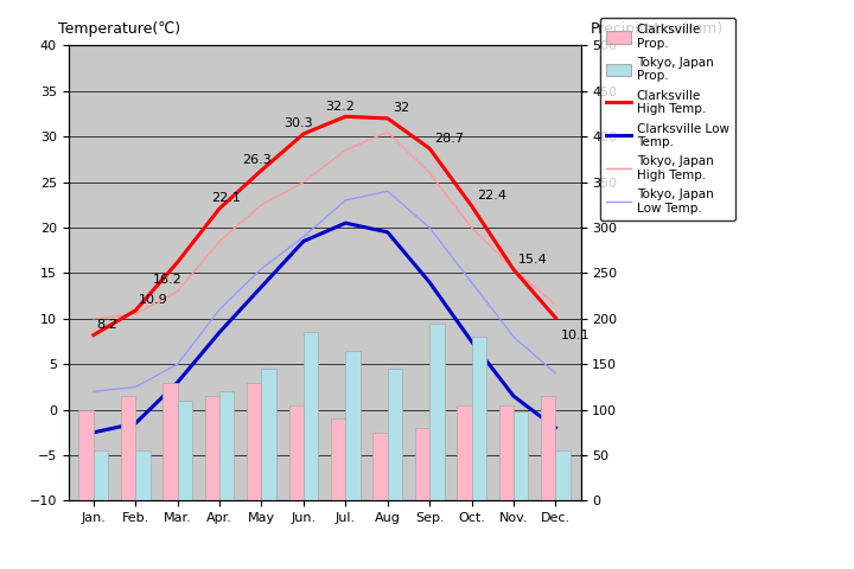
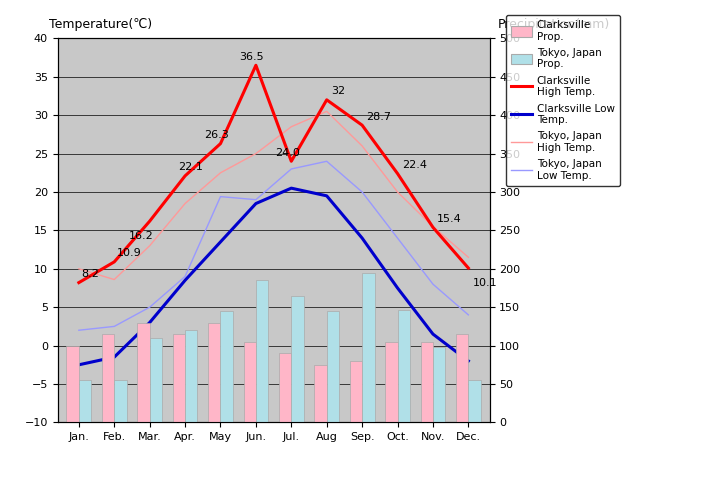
Tokyo, Japan High Temp./Feb.: 10.5 -> 8.6
Tokyo, Japan Low Temp./Apr.: 11.0 -> 9.0
Tokyo, Japan Low Temp./May: 15.5 -> 19.4
Clarksville High Temp./Jun.: 30.3 -> 36.5
Clarksville High Temp./Jul.: 32.2 -> 24.0
Tokyo, Japan Prop./Oct.: 180 -> 146
